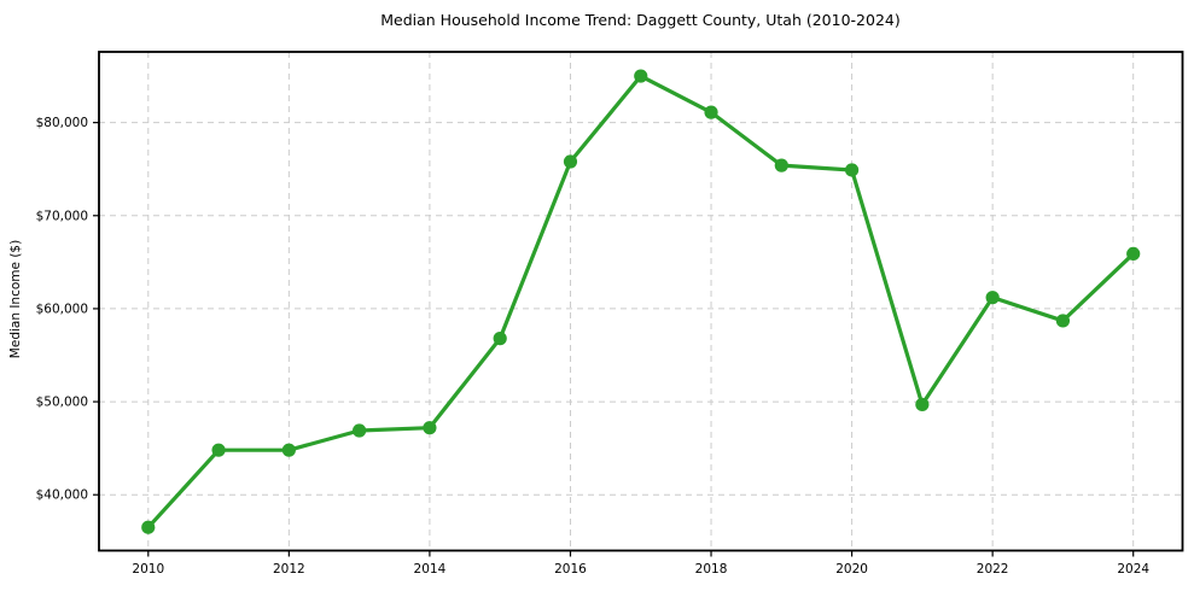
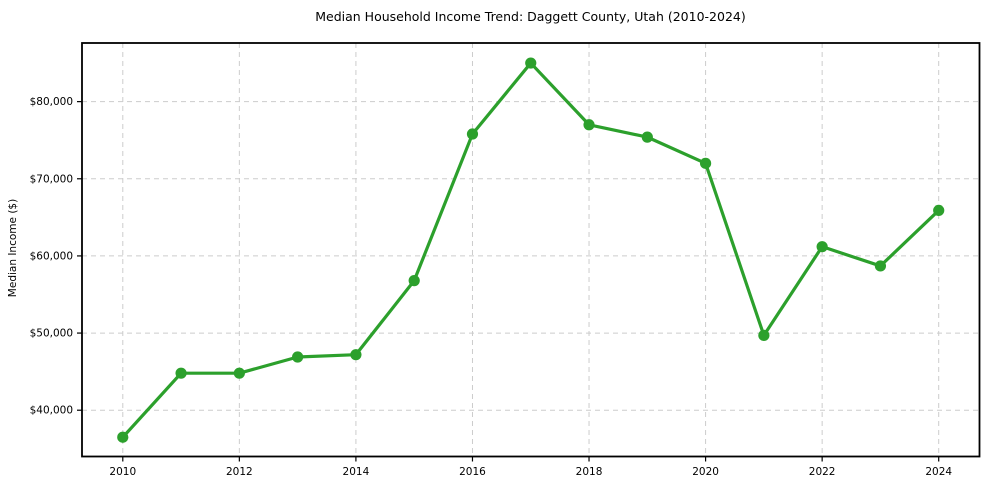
2018: $81000 -> $77000
2020: $75000 -> $72000
